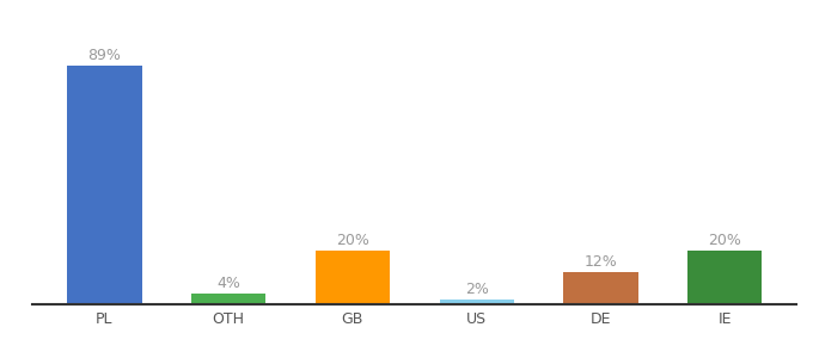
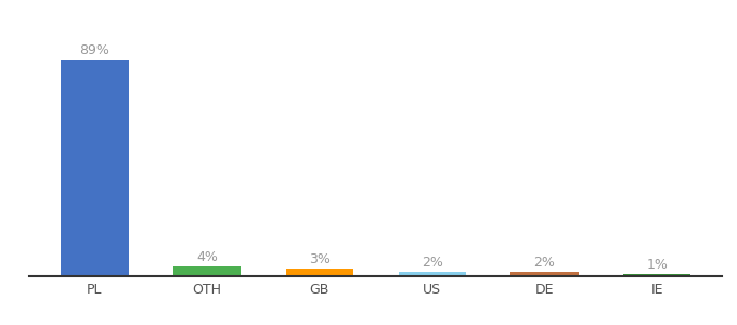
GB: 20% -> 3%
DE: 12% -> 2%
IE: 20% -> 1%
